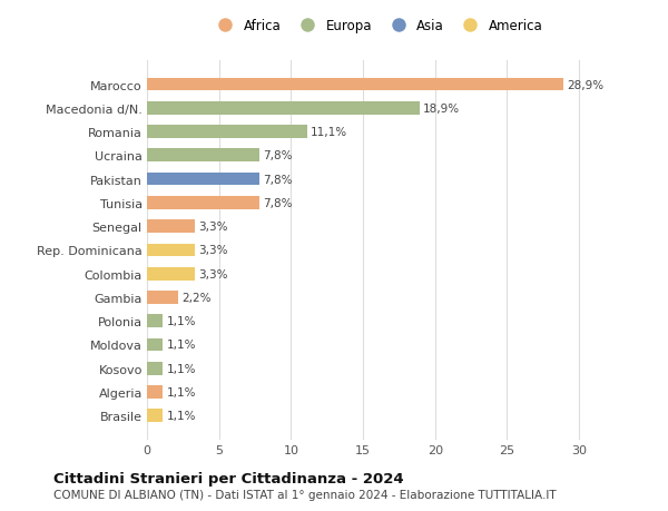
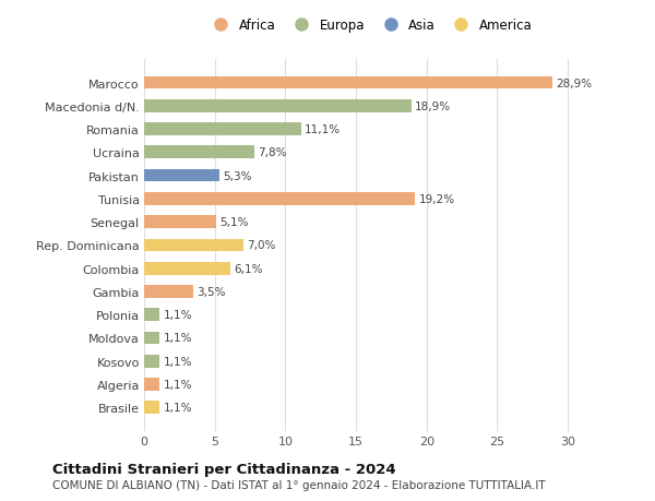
Pakistan: 7,8% -> 5,3%
Tunisia: 7,8% -> 19,2%
Senegal: 3,3% -> 5,1%
Rep. Dominicana: 3,3% -> 7,0%
Colombia: 3,3% -> 6,1%
Gambia: 2,2% -> 3,5%
